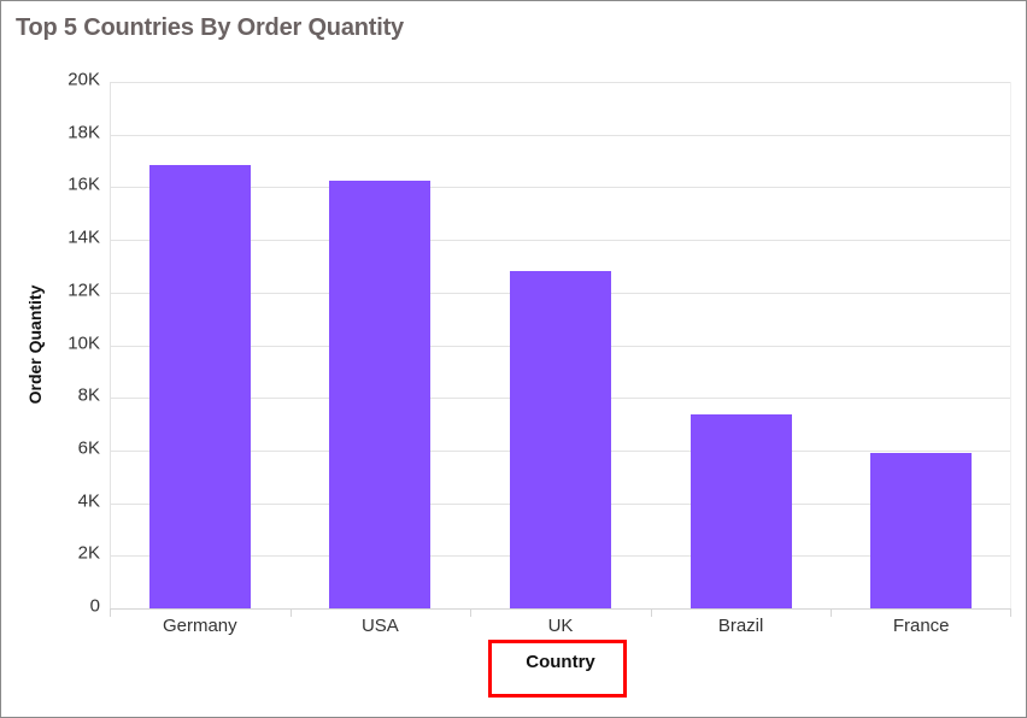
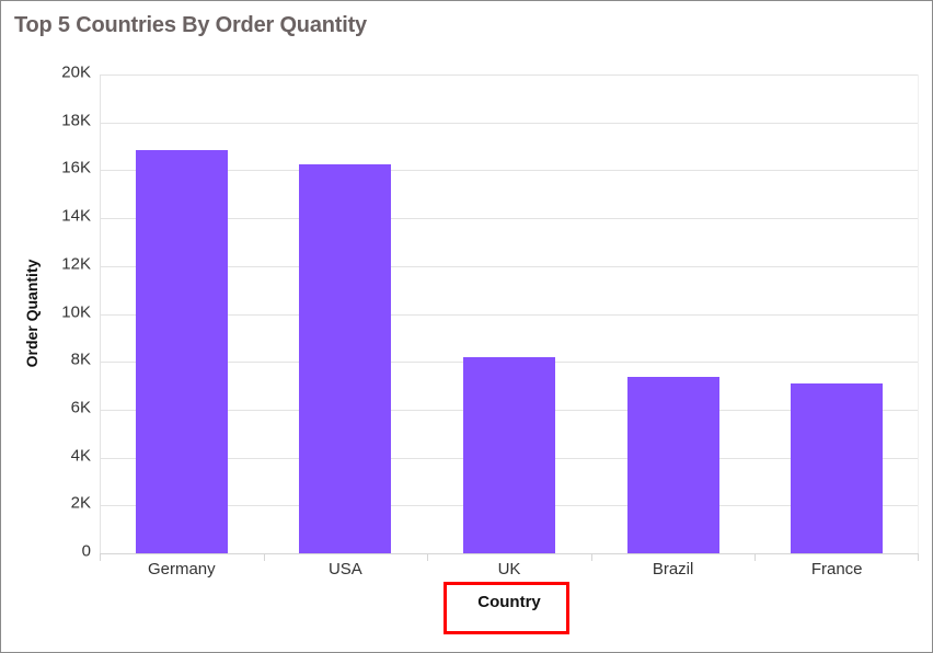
UK: 12.8K -> 8.2K
France: 5.9K -> 7.1K
